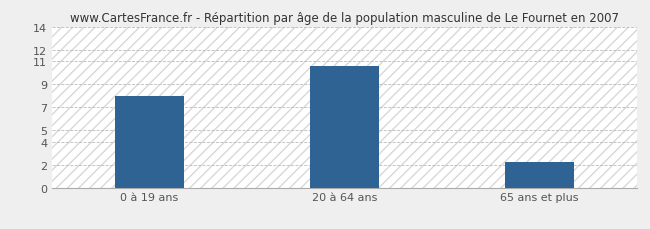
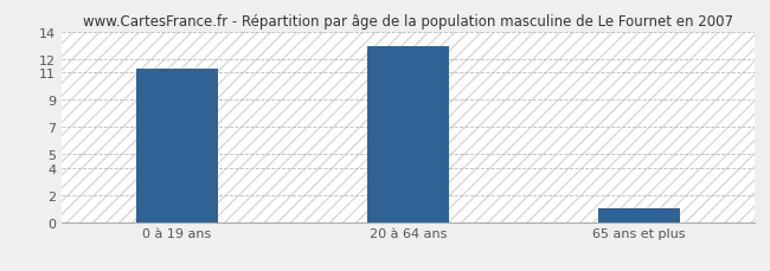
0 à 19 ans: 8.0 -> 11.3
20 à 64 ans: 10.6 -> 12.9
65 ans et plus: 2.2 -> 1.0
